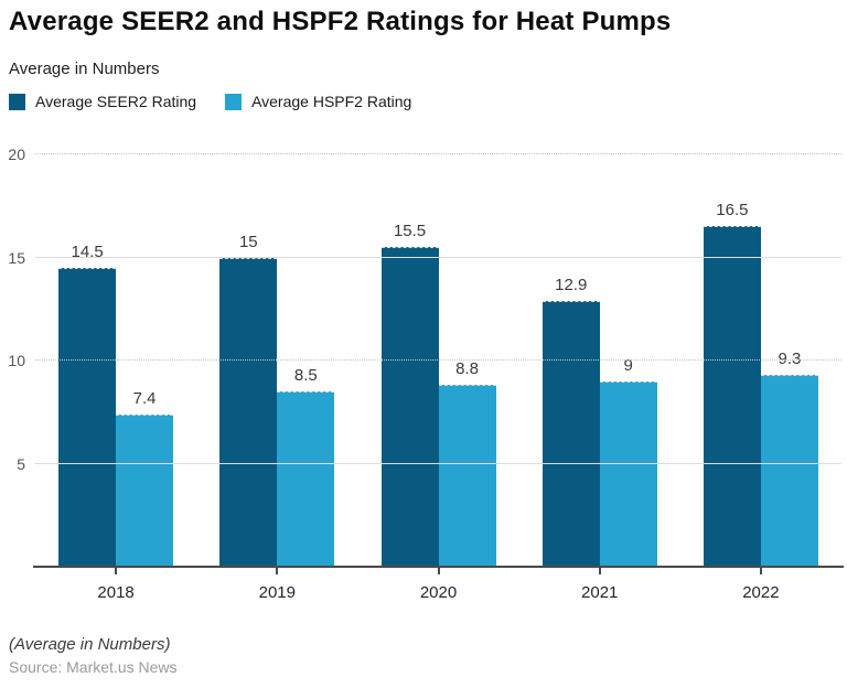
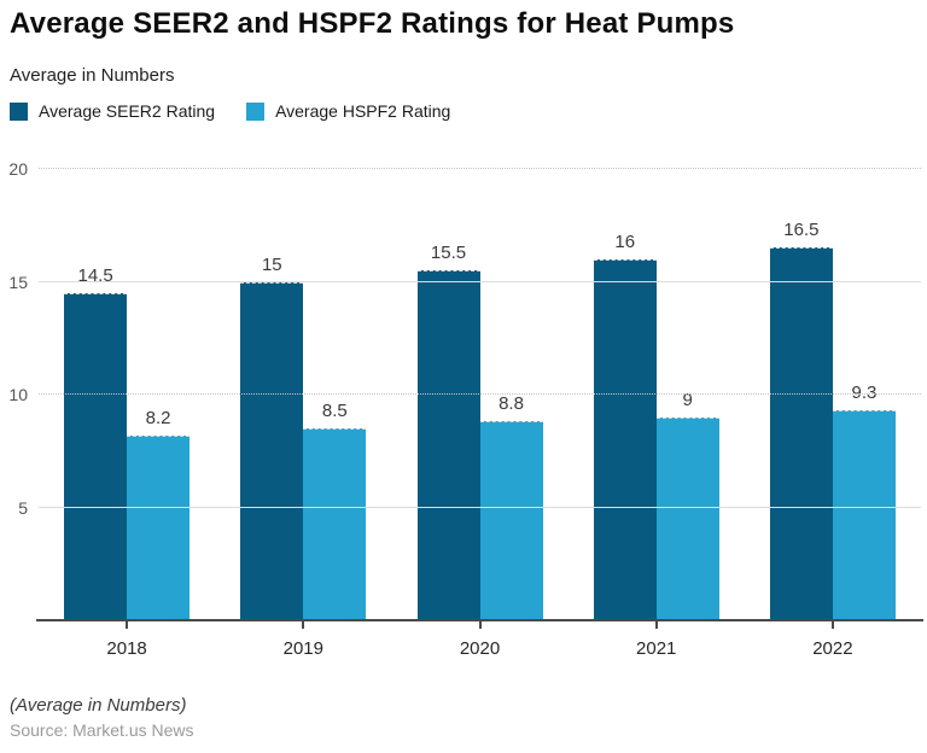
Average HSPF2 Rating/2018: 7.4 -> 8.2
Average SEER2 Rating/2021: 12.9 -> 16
